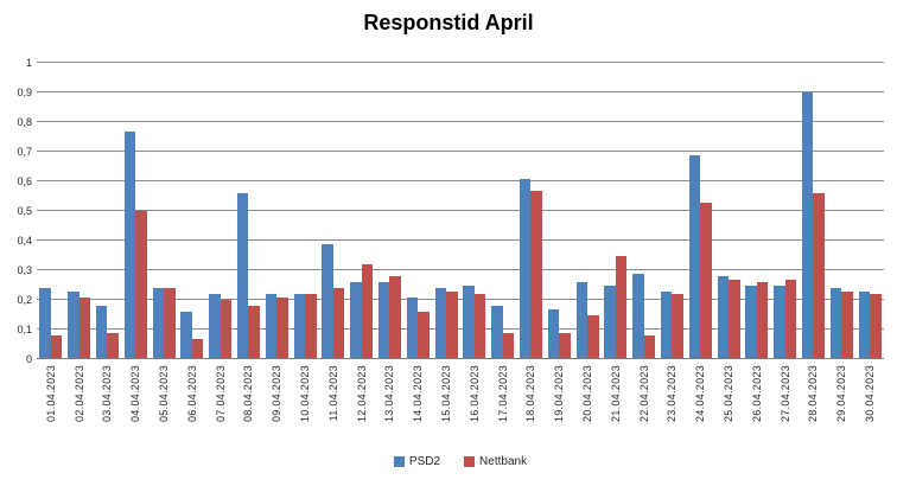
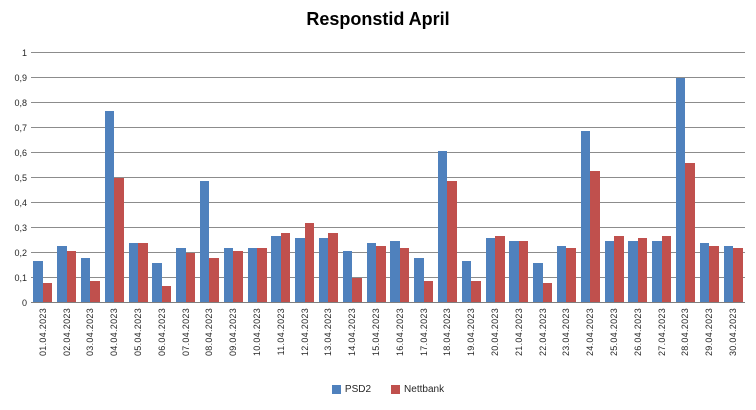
PSD2/01.04.2023: 0,24 -> 0,17
PSD2/08.04.2023: 0,56 -> 0,49
PSD2/11.04.2023: 0,39 -> 0,27
Nettbank/11.04.2023: 0,24 -> 0,28
Nettbank/14.04.2023: 0,16 -> 0,10
Nettbank/18.04.2023: 0,57 -> 0,49
Nettbank/20.04.2023: 0,15 -> 0,27
Nettbank/21.04.2023: 0,35 -> 0,25
PSD2/22.04.2023: 0,29 -> 0,16
PSD2/25.04.2023: 0,28 -> 0,25
